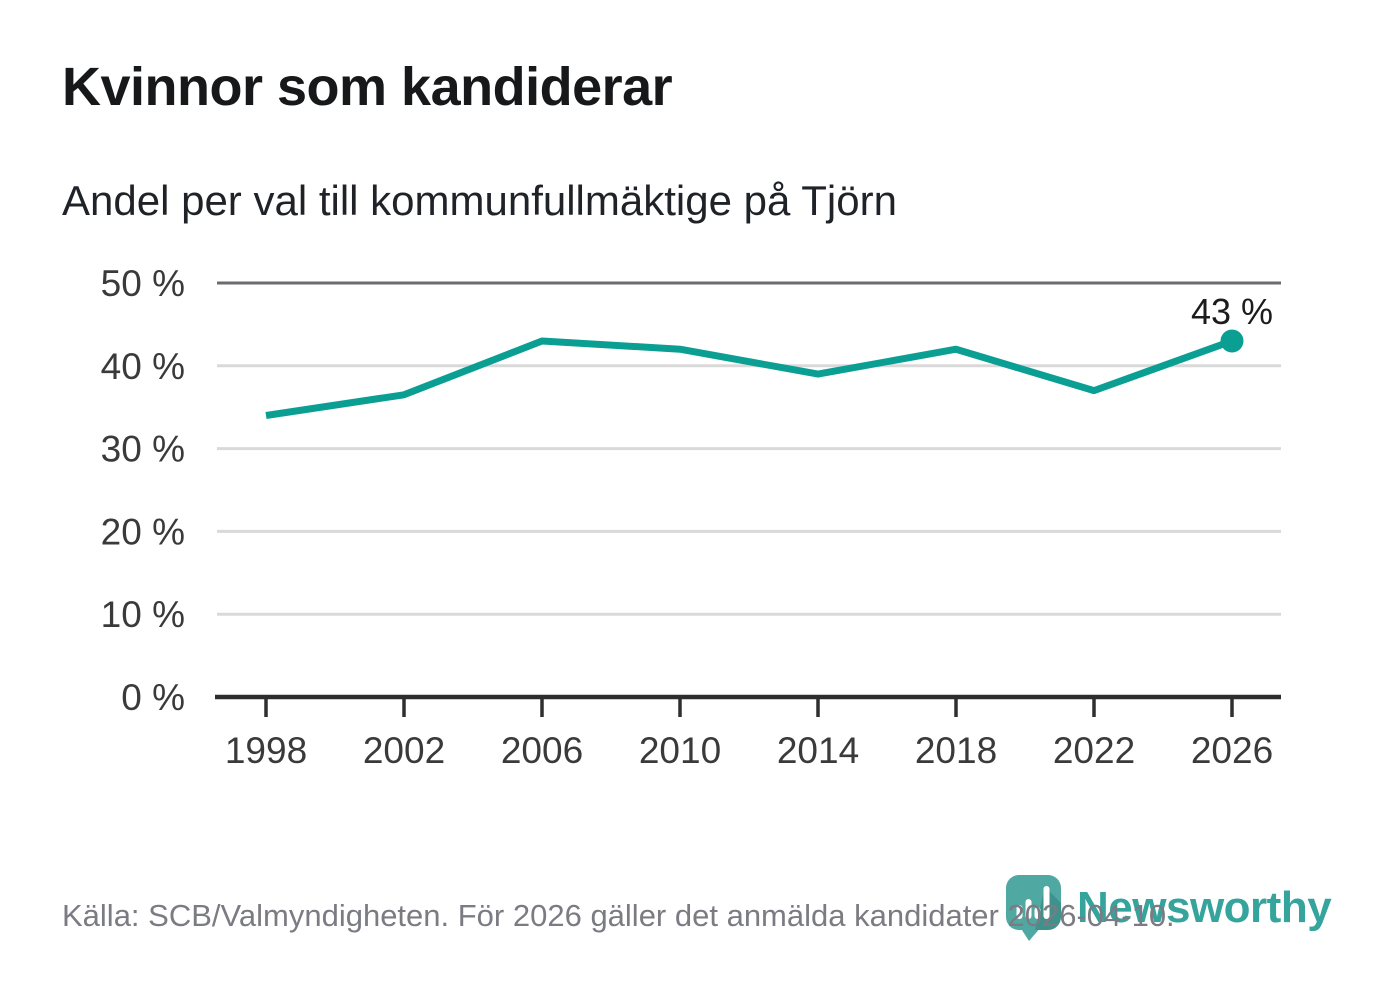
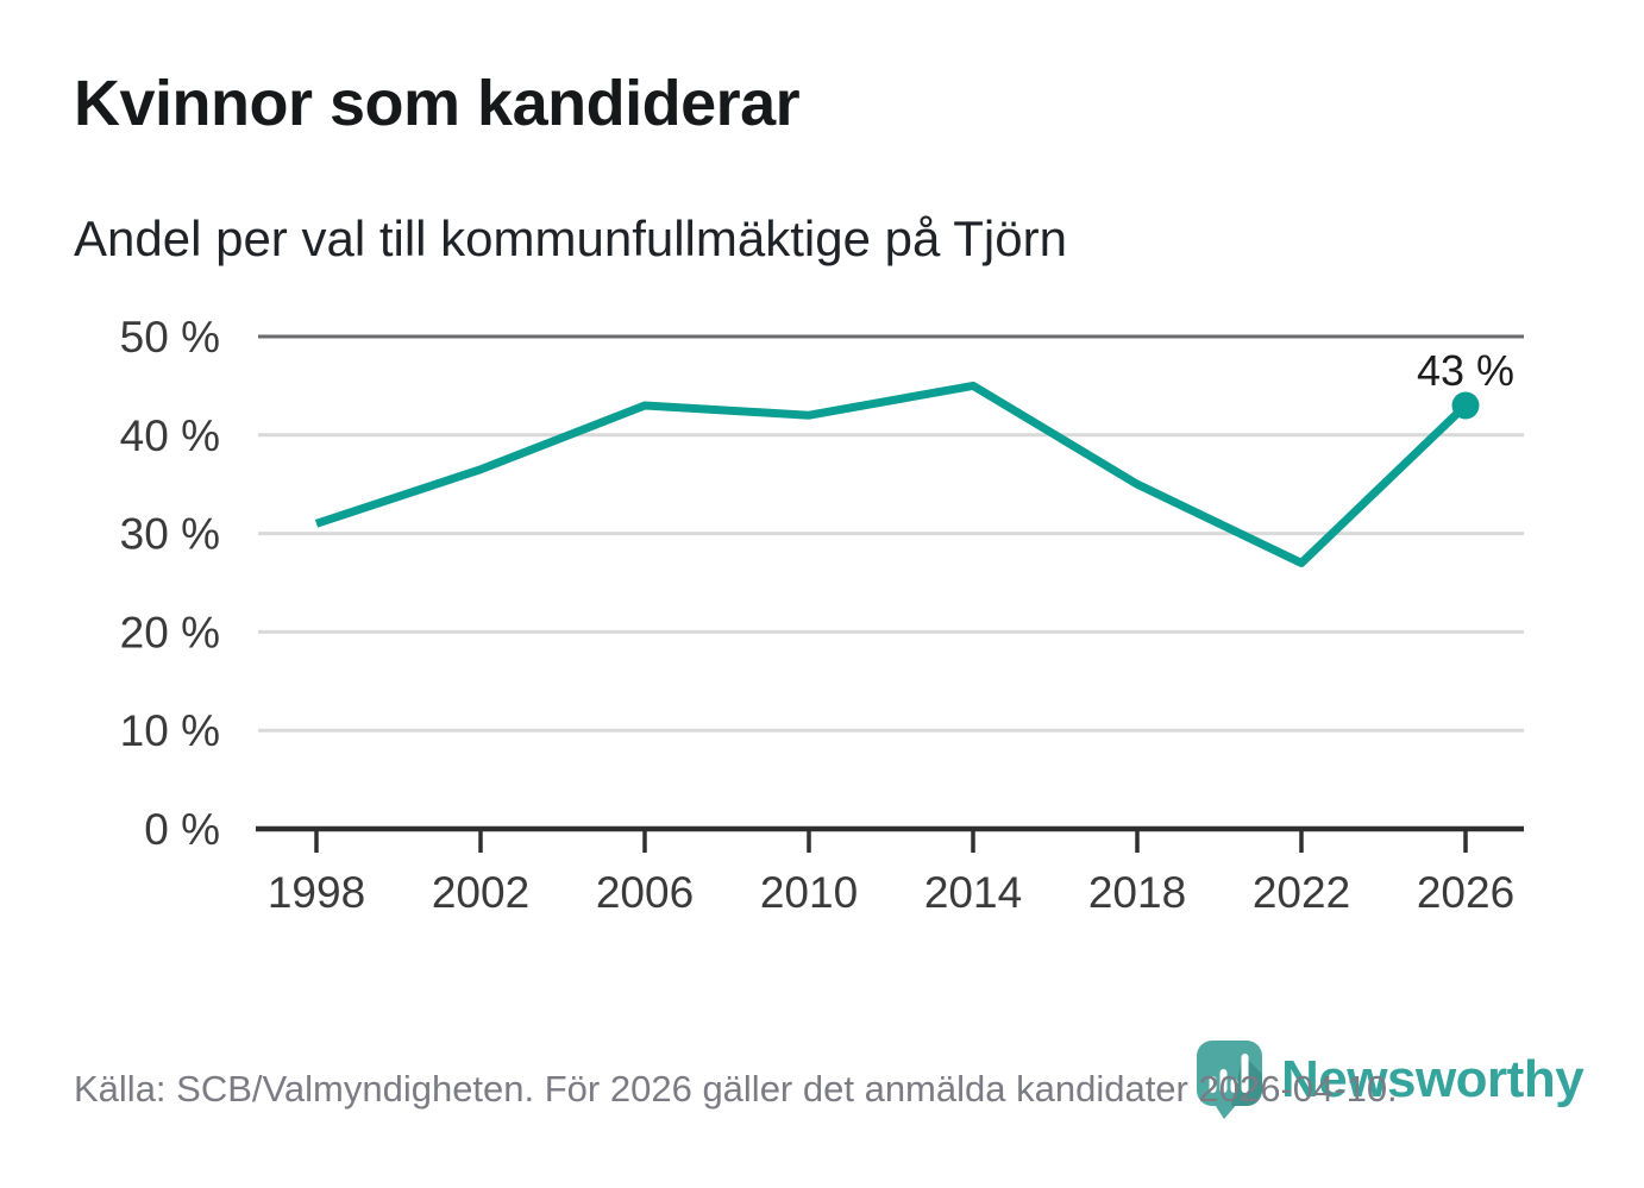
1998: 34% -> 31%
2014: 39% -> 45%
2018: 42% -> 35%
2022: 37% -> 27%
